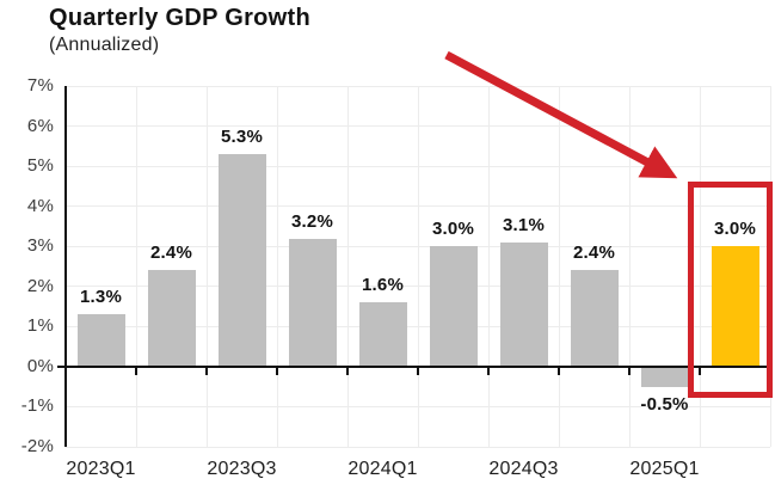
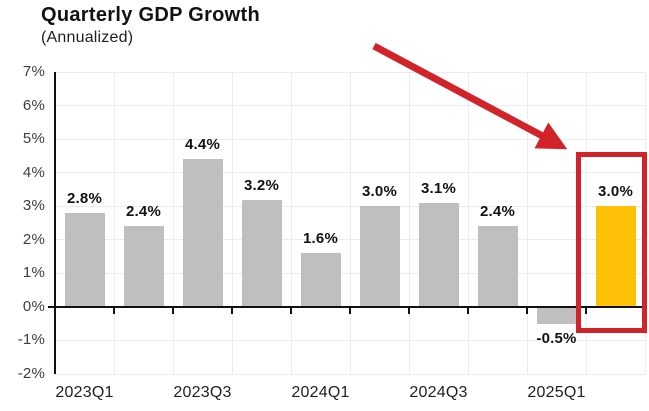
2023Q1: 1.3% -> 2.8%
2023Q3: 5.3% -> 4.4%
